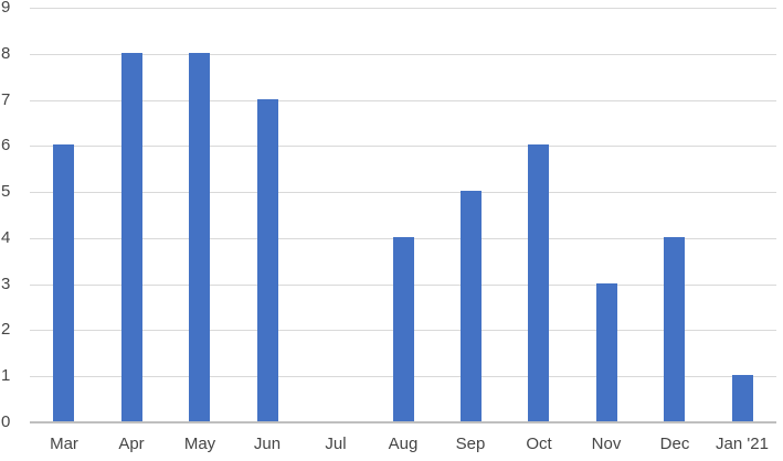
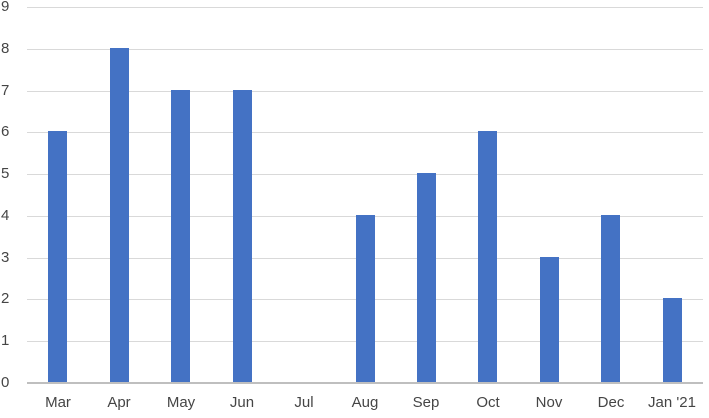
May: 8 -> 7
Jan '21: 1 -> 2
